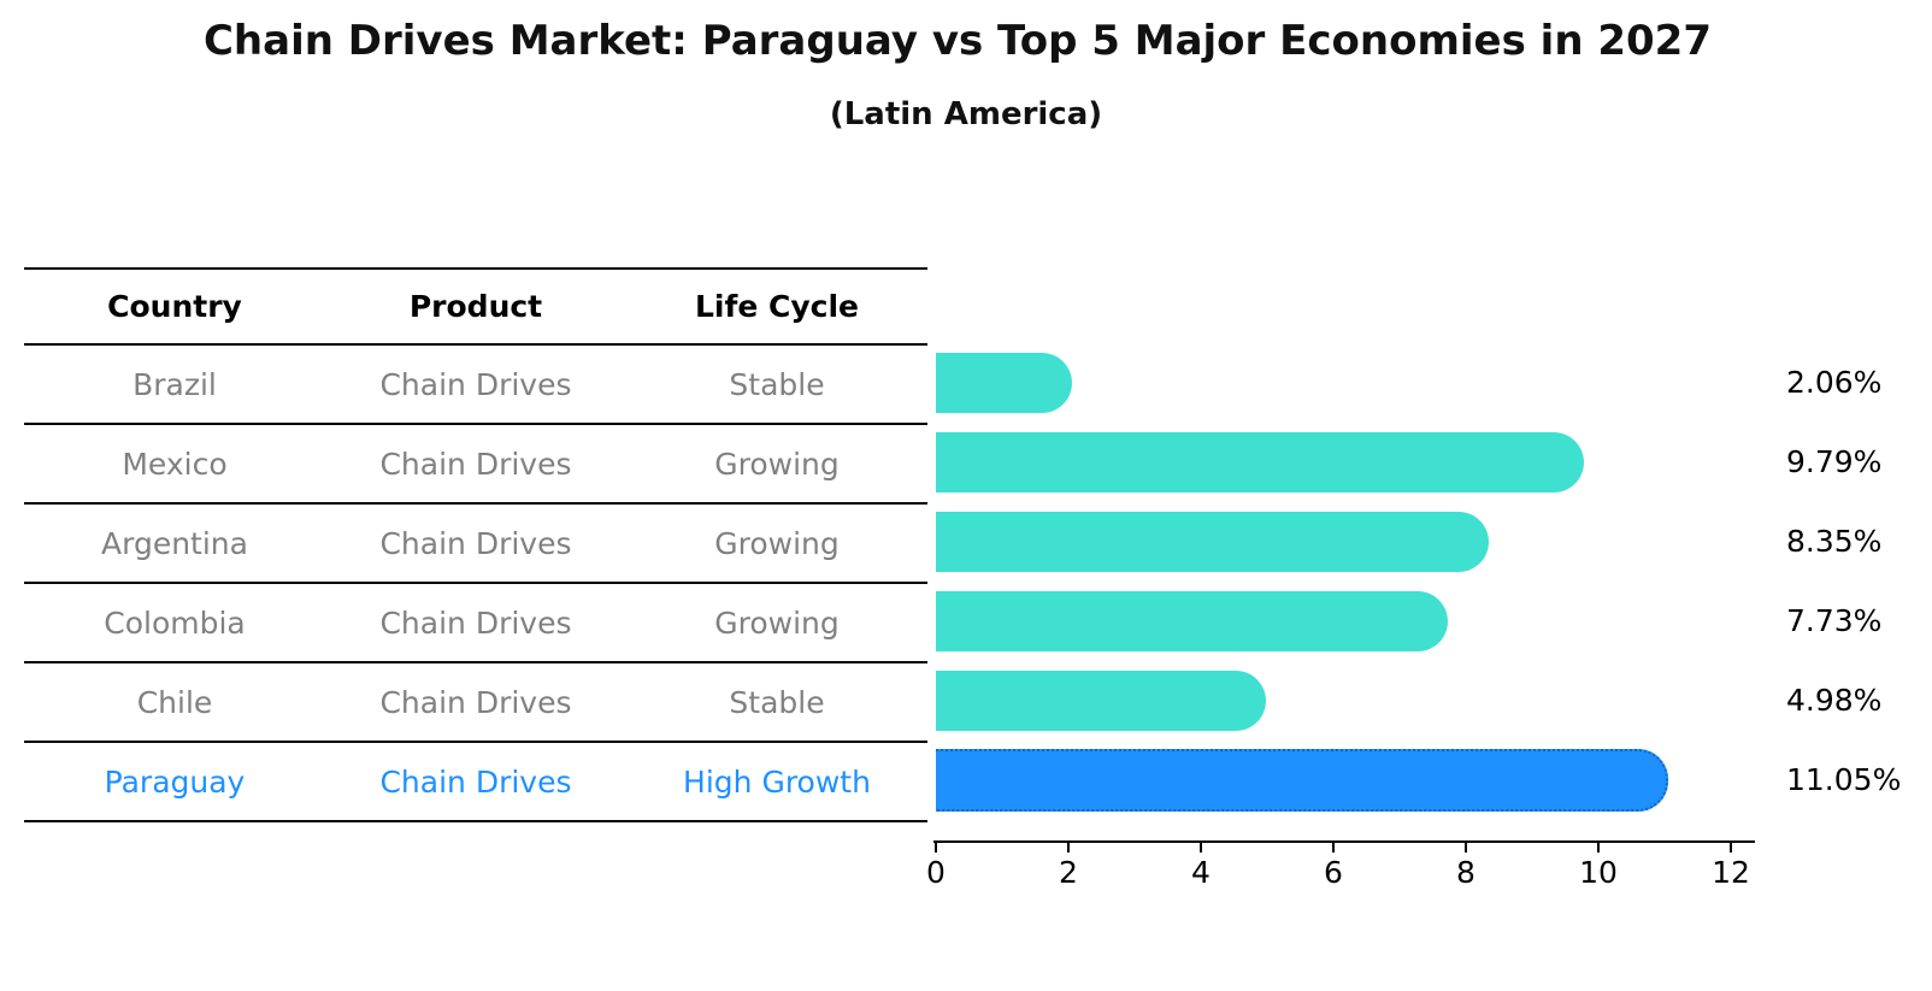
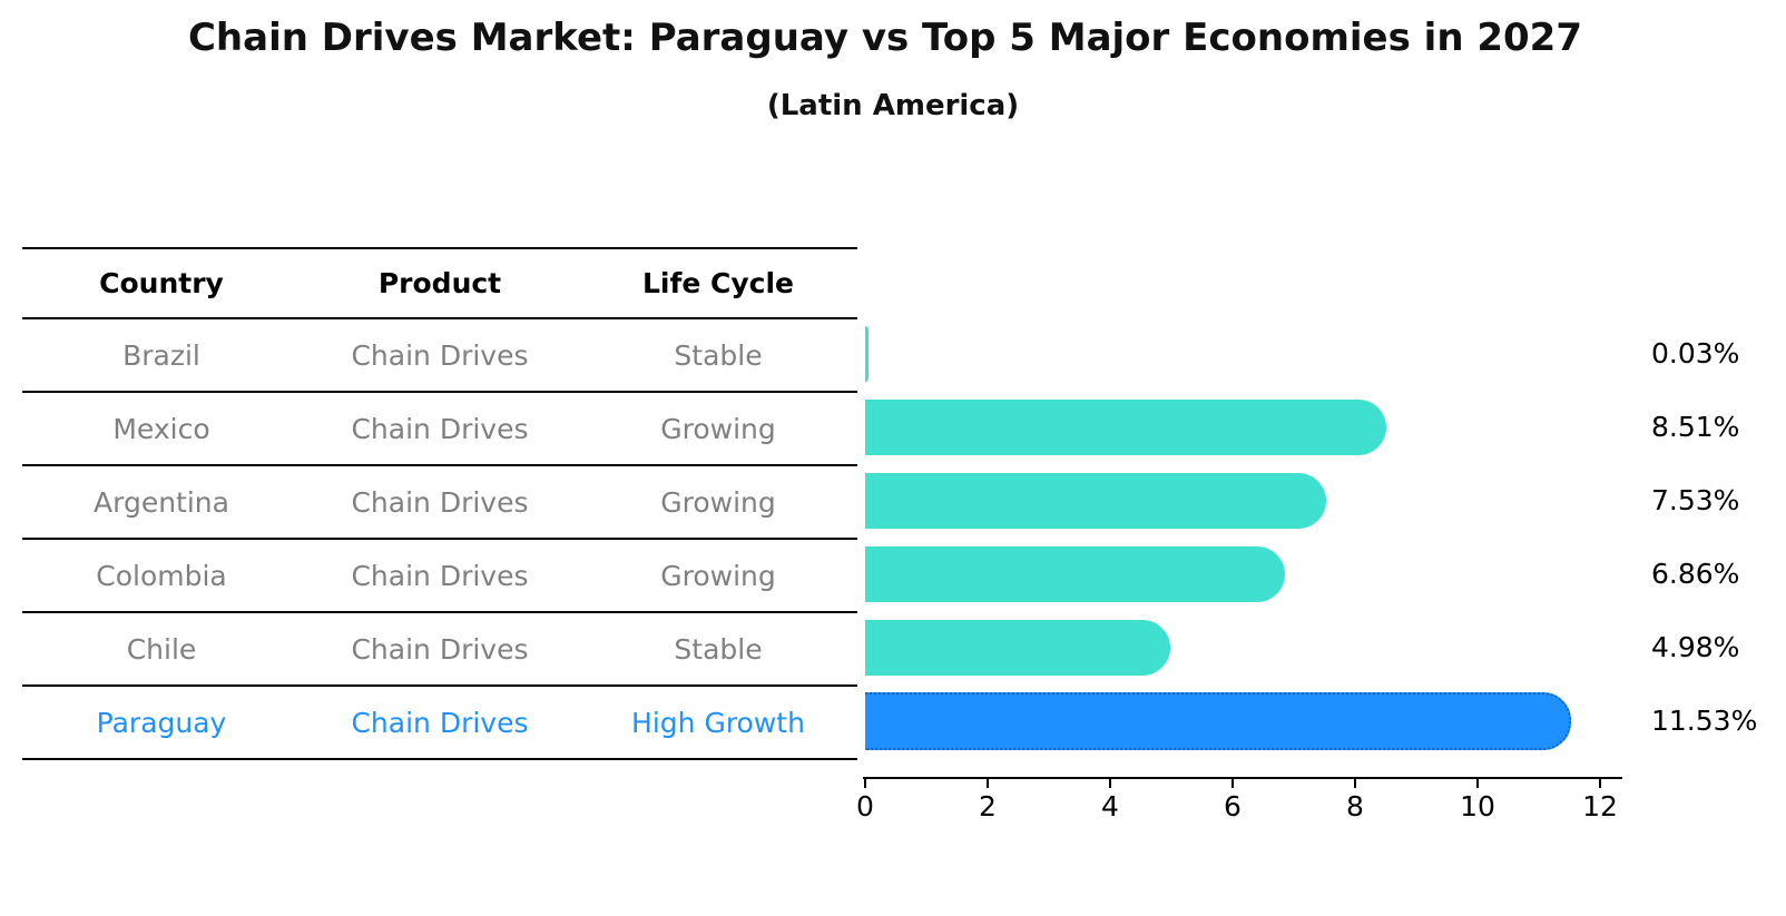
Brazil: 2.06% -> 0.03%
Mexico: 9.79% -> 8.51%
Argentina: 8.35% -> 7.53%
Colombia: 7.73% -> 6.86%
Paraguay: 11.05% -> 11.53%
